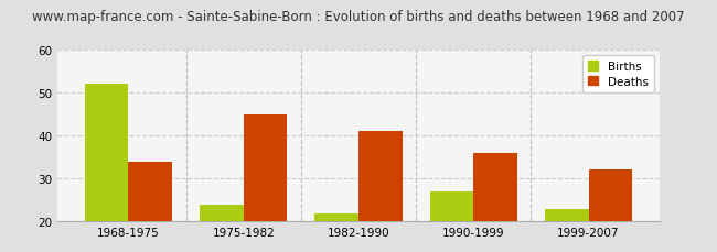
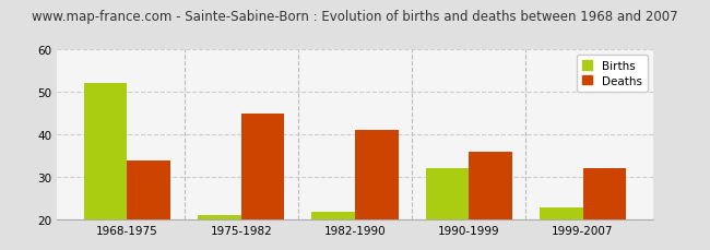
Births/1975-1982: 24 -> 21
Births/1990-1999: 27 -> 32
